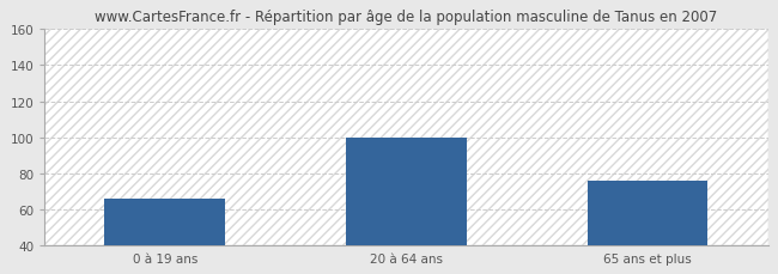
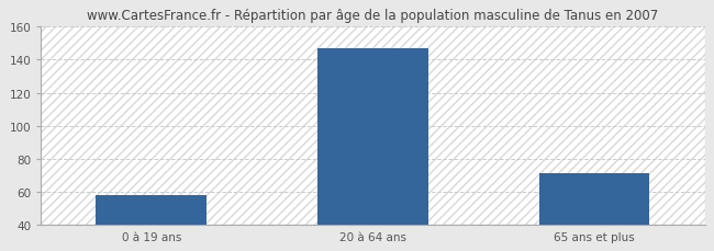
0 à 19 ans: 66 -> 58
20 à 64 ans: 100 -> 147
65 ans et plus: 76 -> 71
